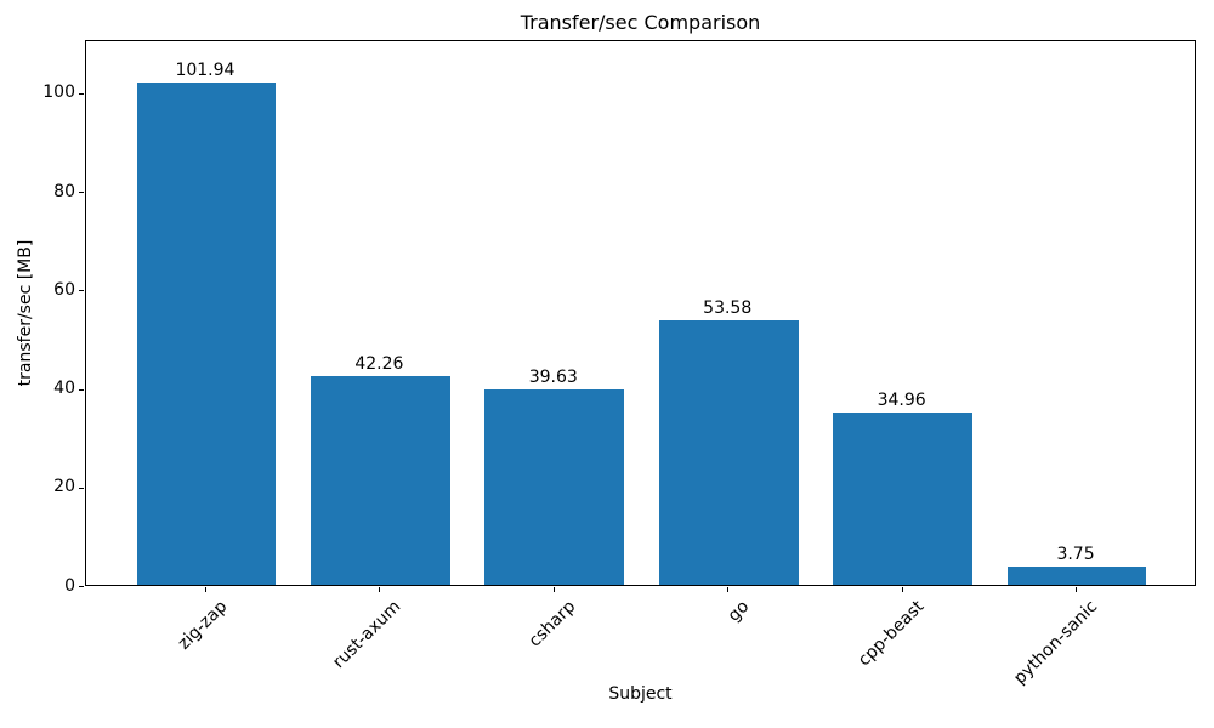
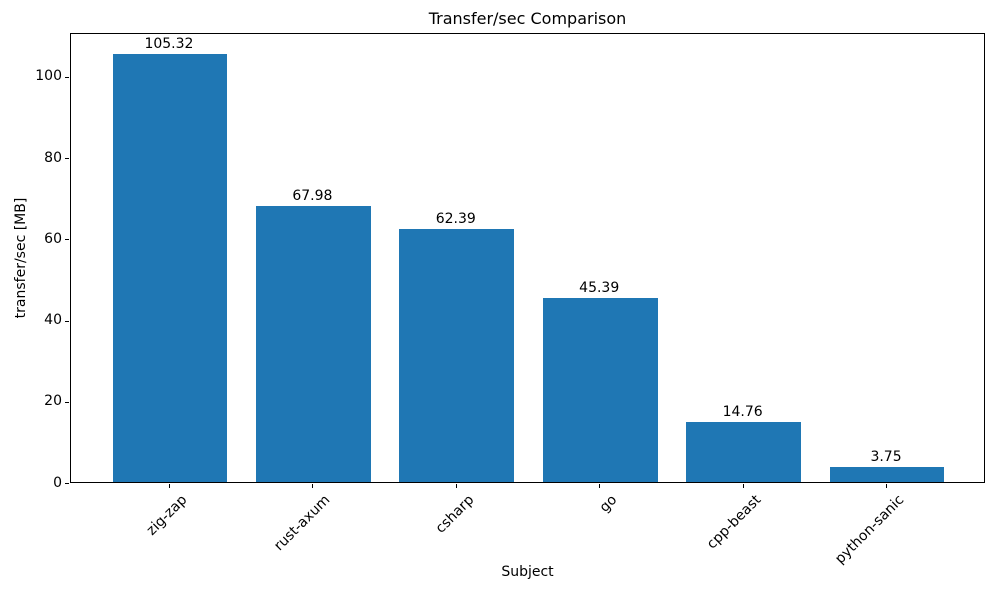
zig-zap: 101.94 -> 105.32
rust-axum: 42.26 -> 67.98
csharp: 39.63 -> 62.39
go: 53.58 -> 45.39
cpp-beast: 34.96 -> 14.76
